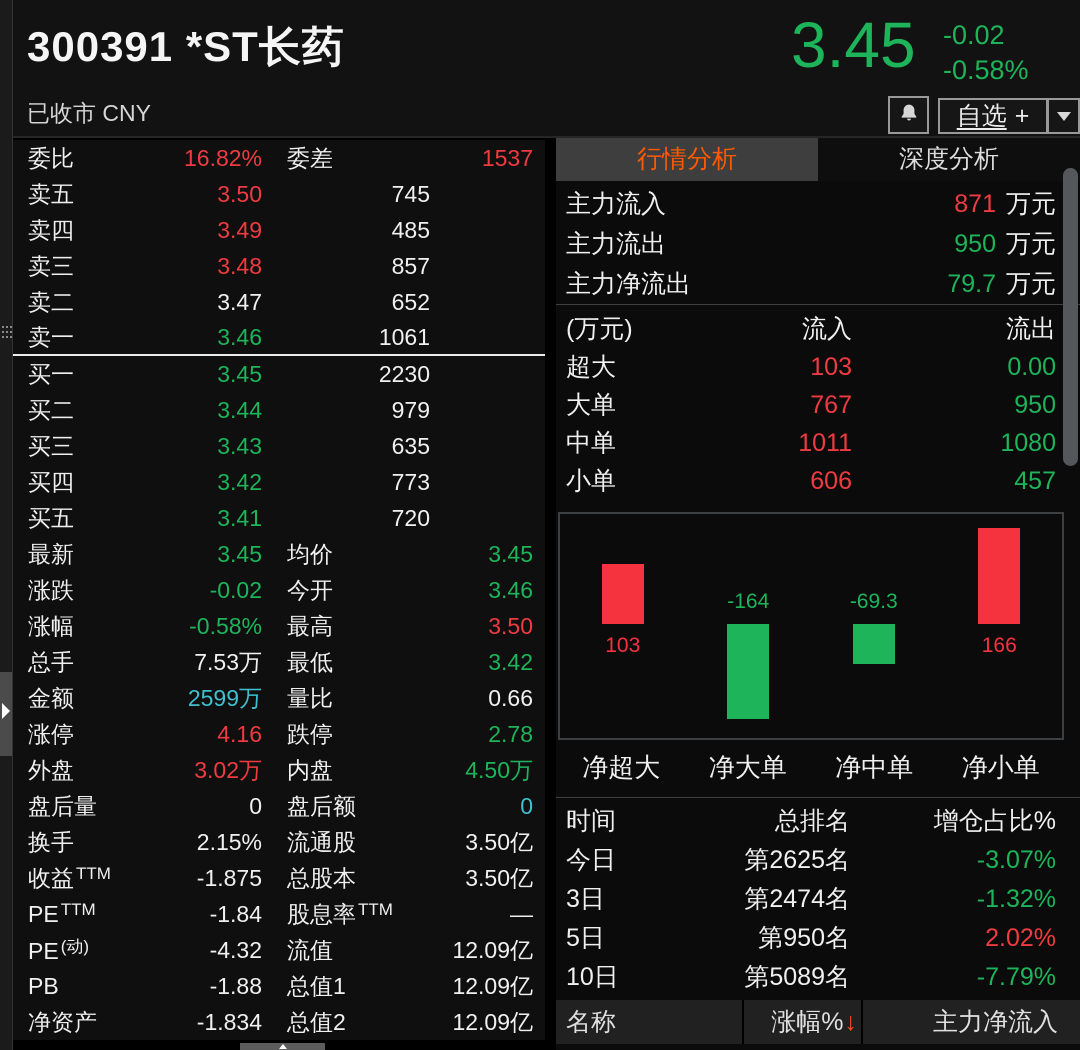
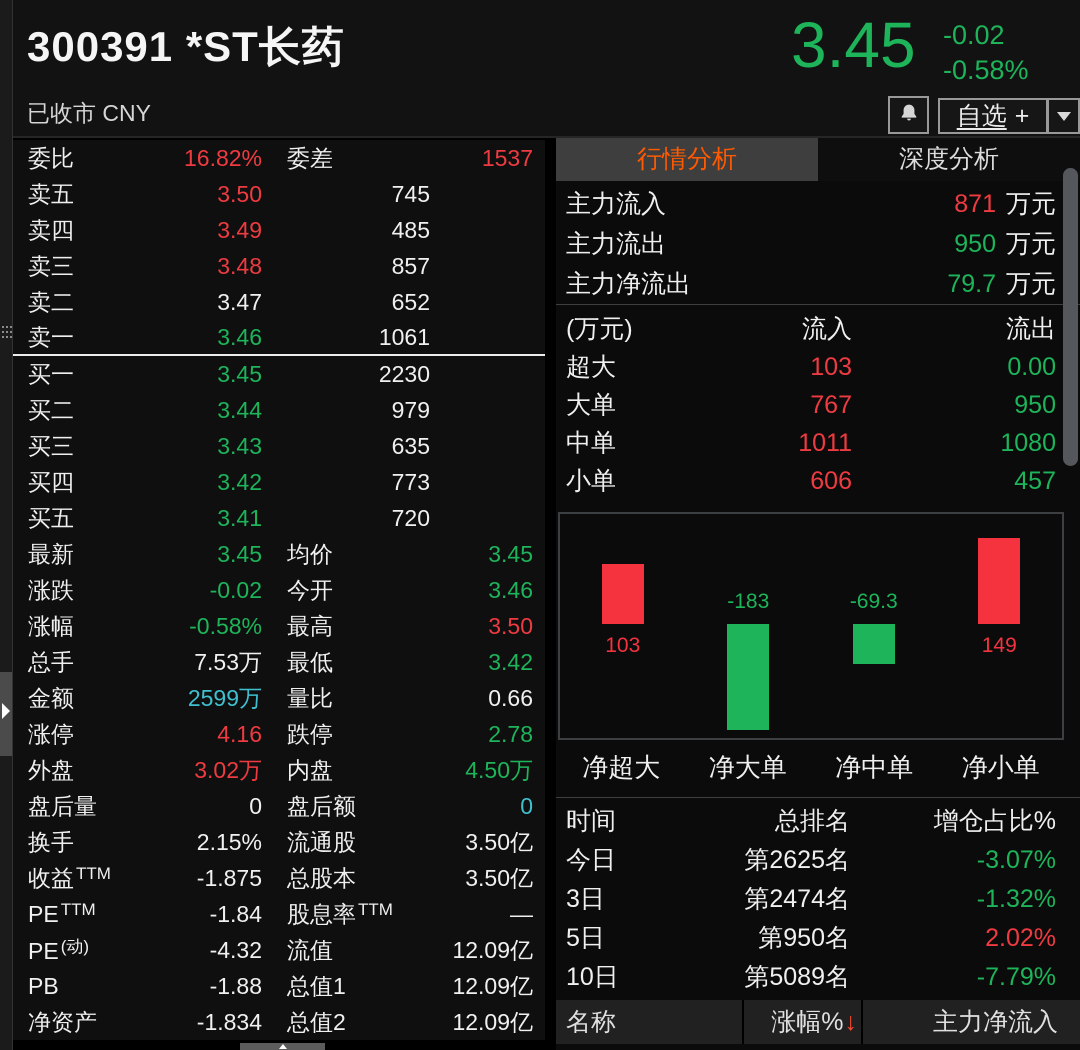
净大单: -164 -> -183
净小单: 166 -> 149
